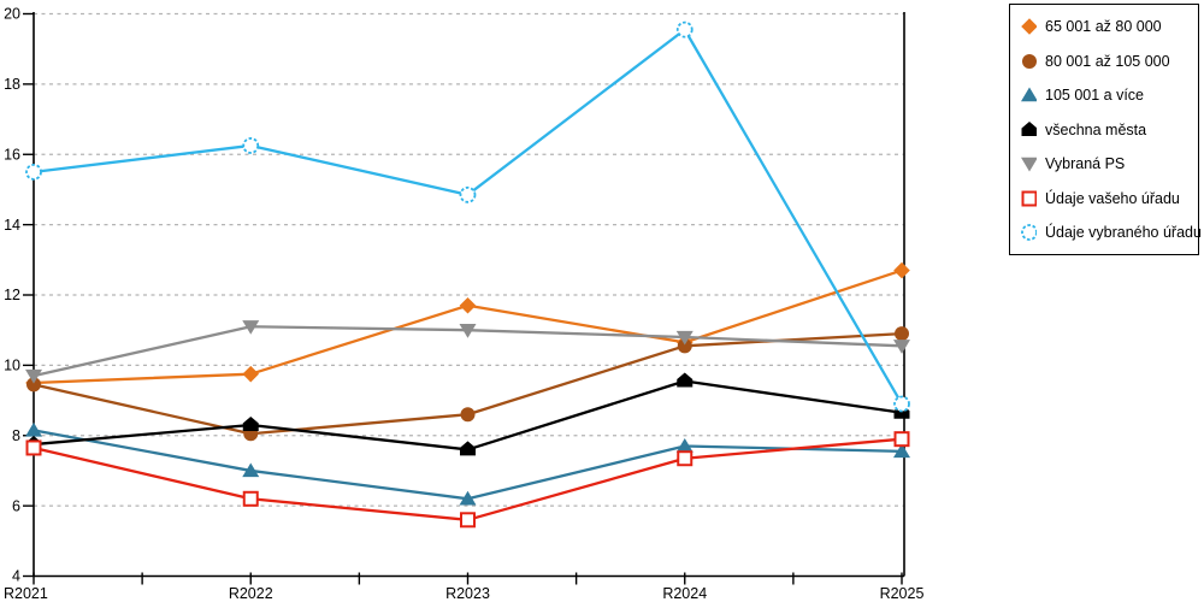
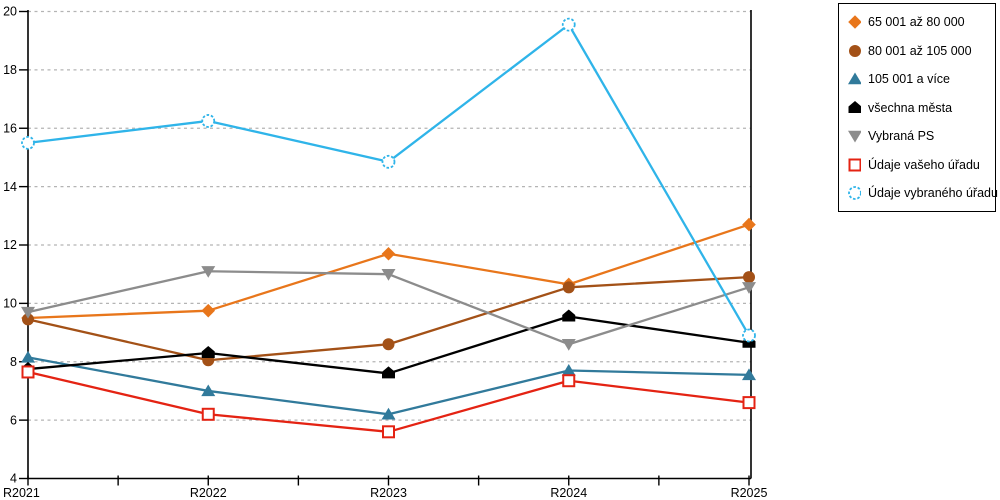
Vybraná PS/R2024: 10.8 -> 8.6
Údaje vašeho úřadu/R2025: 7.9 -> 6.6
